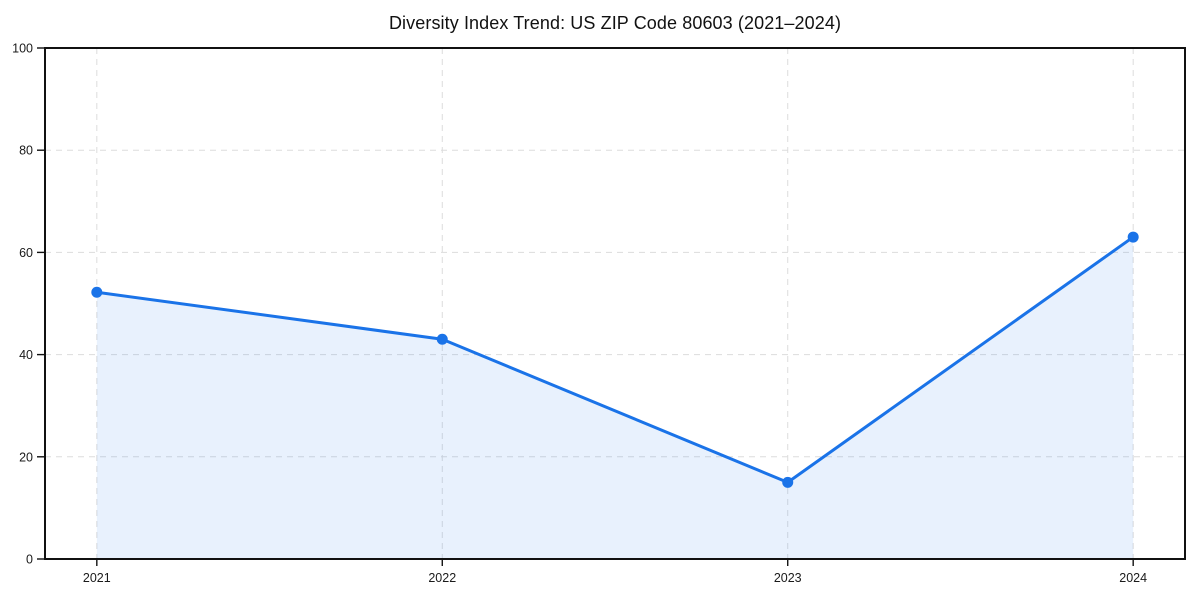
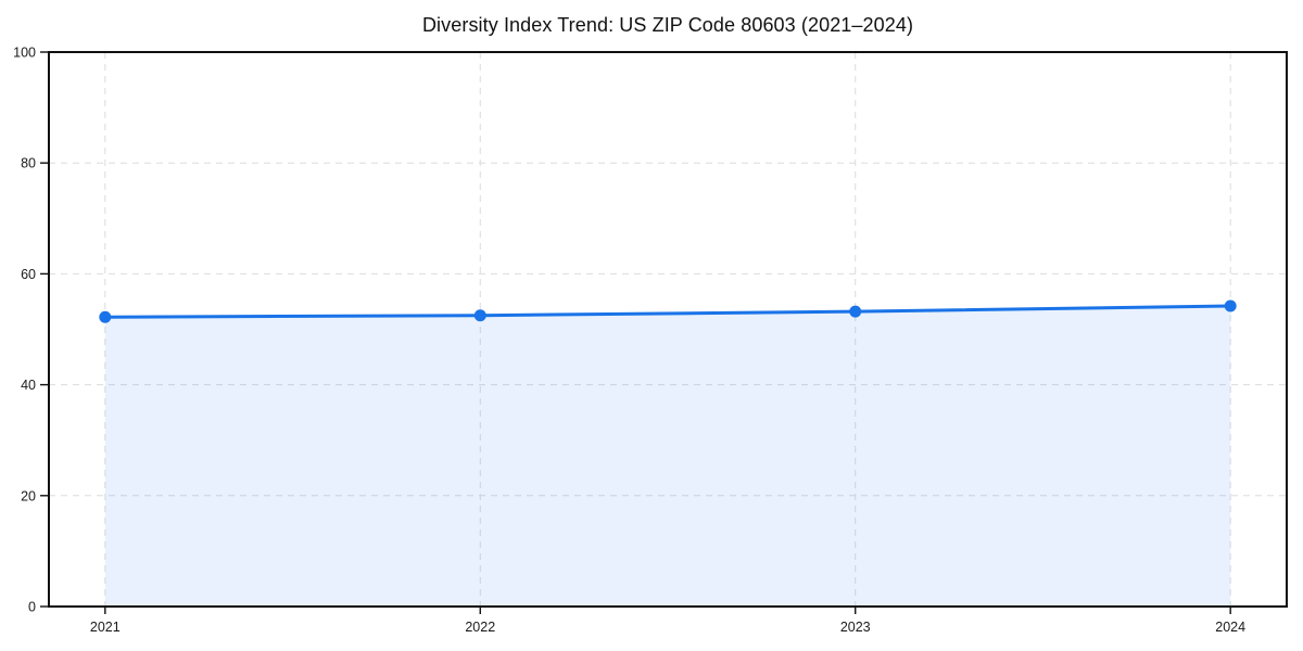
2022: 43 -> 52
2023: 15 -> 53
2024: 63 -> 54
